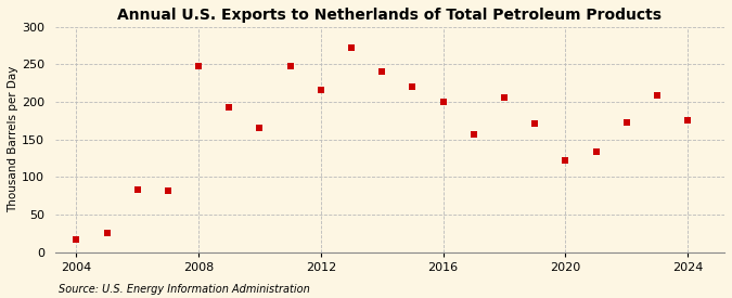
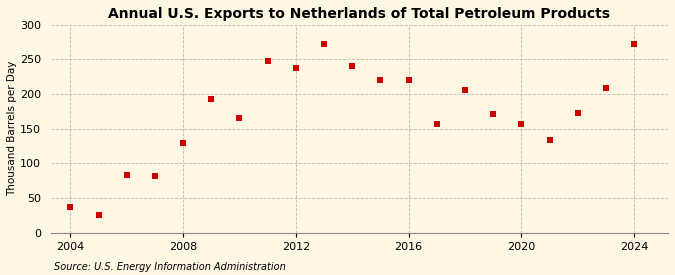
2004: 16 -> 37
2008: 248 -> 130
2012: 216 -> 238
2016: 200 -> 221
2020: 122 -> 157
2024: 176 -> 272
